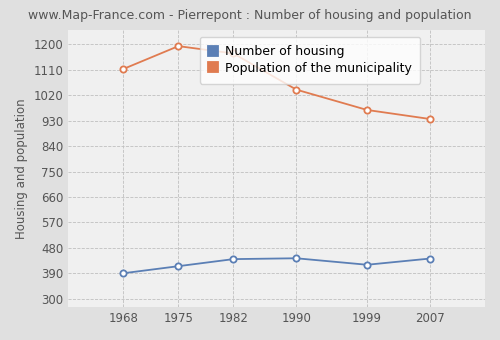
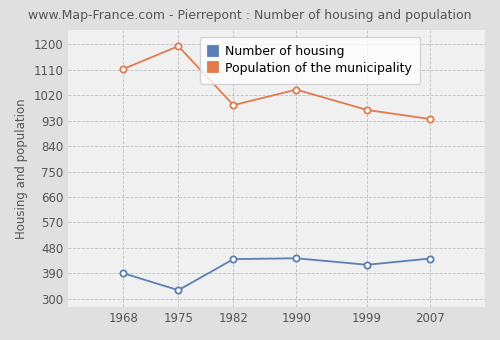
Number of housing/1975: 415 -> 330
Population of the municipality/1982: 1168 -> 985
